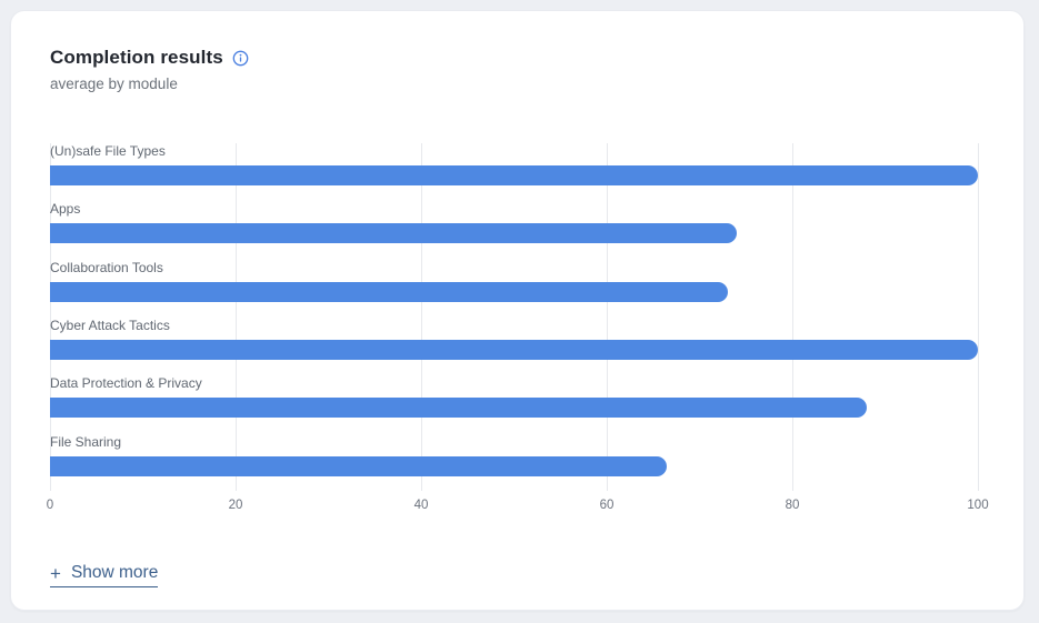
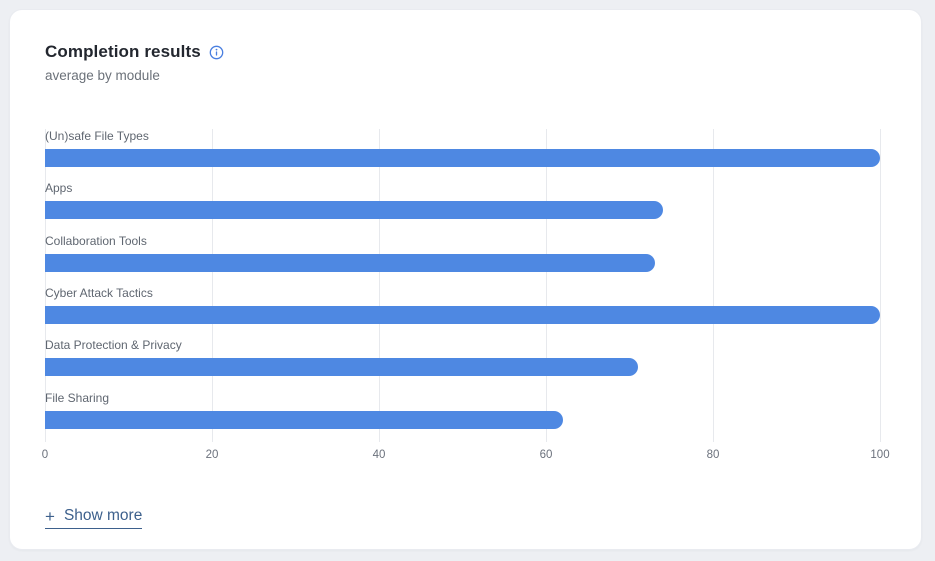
Data Protection & Privacy: 88 -> 71
File Sharing: 66 -> 62
